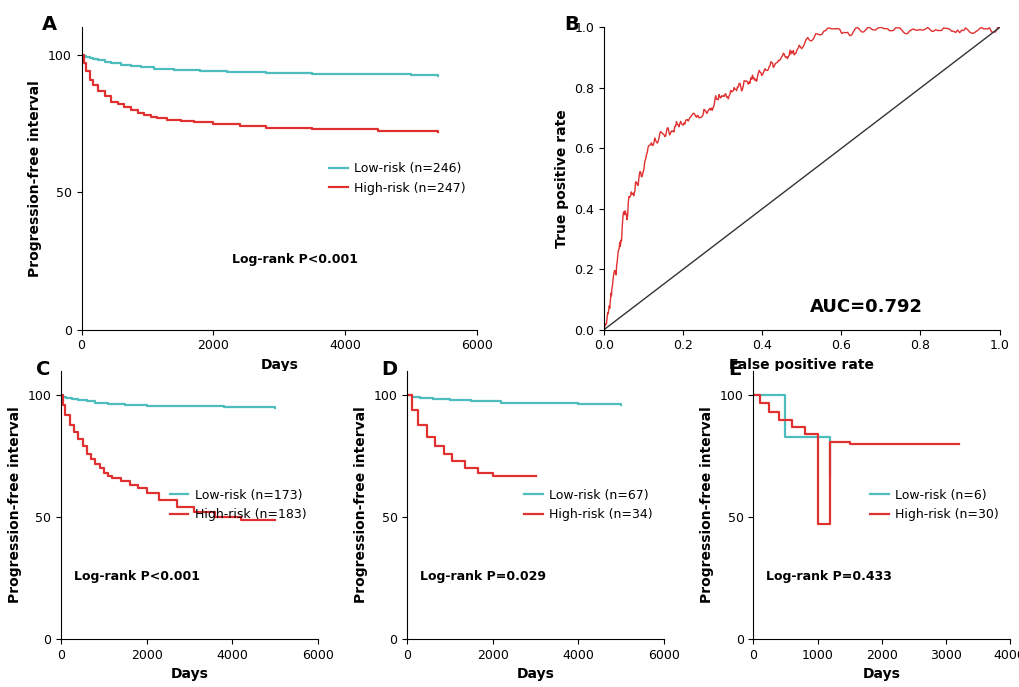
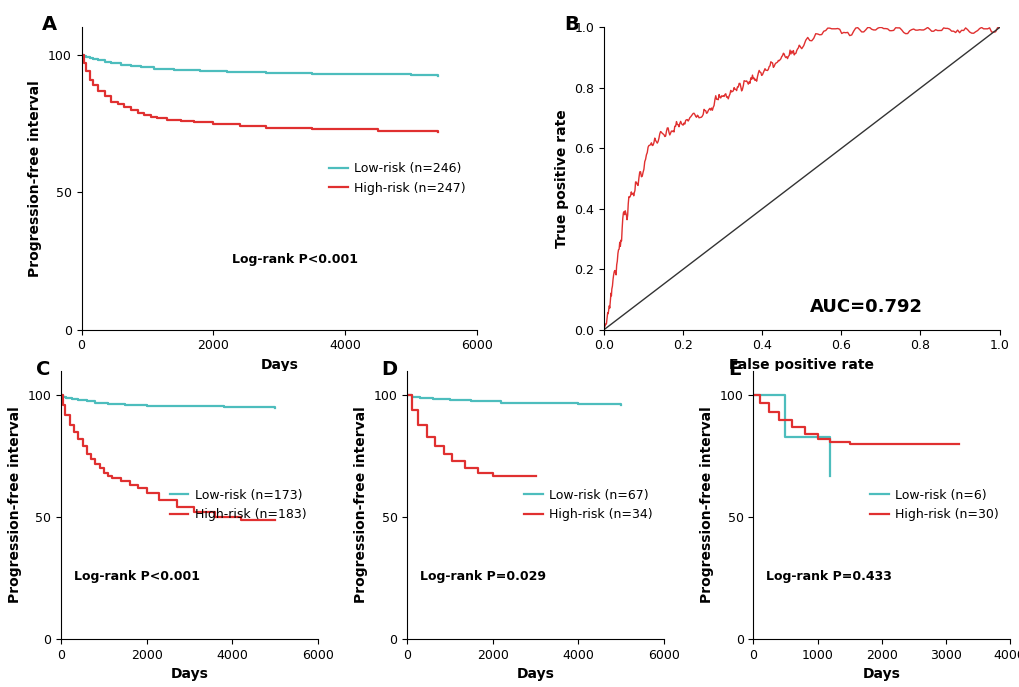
High-risk (n=30)/1000: 47 -> 82
